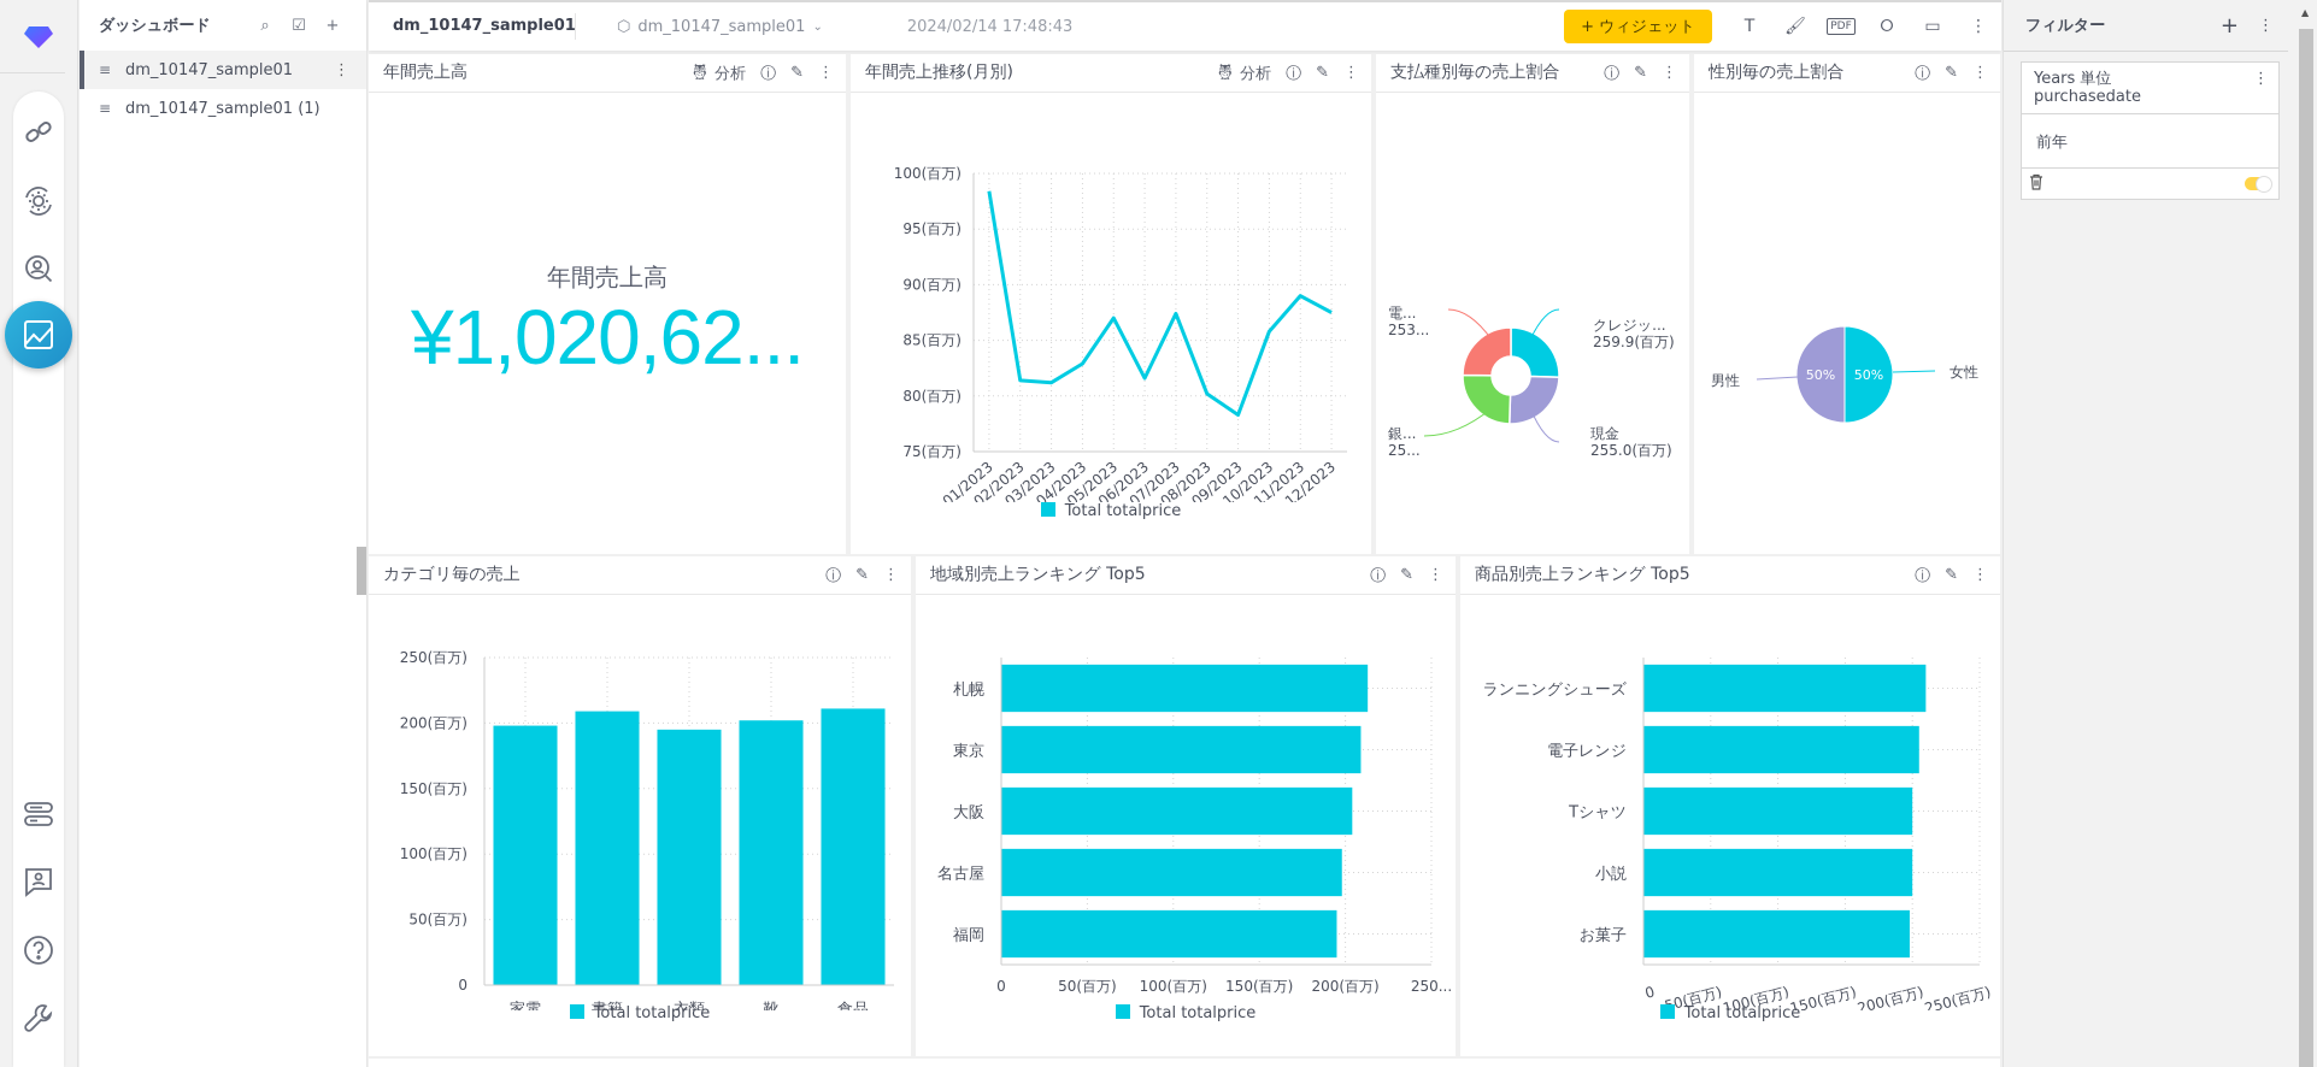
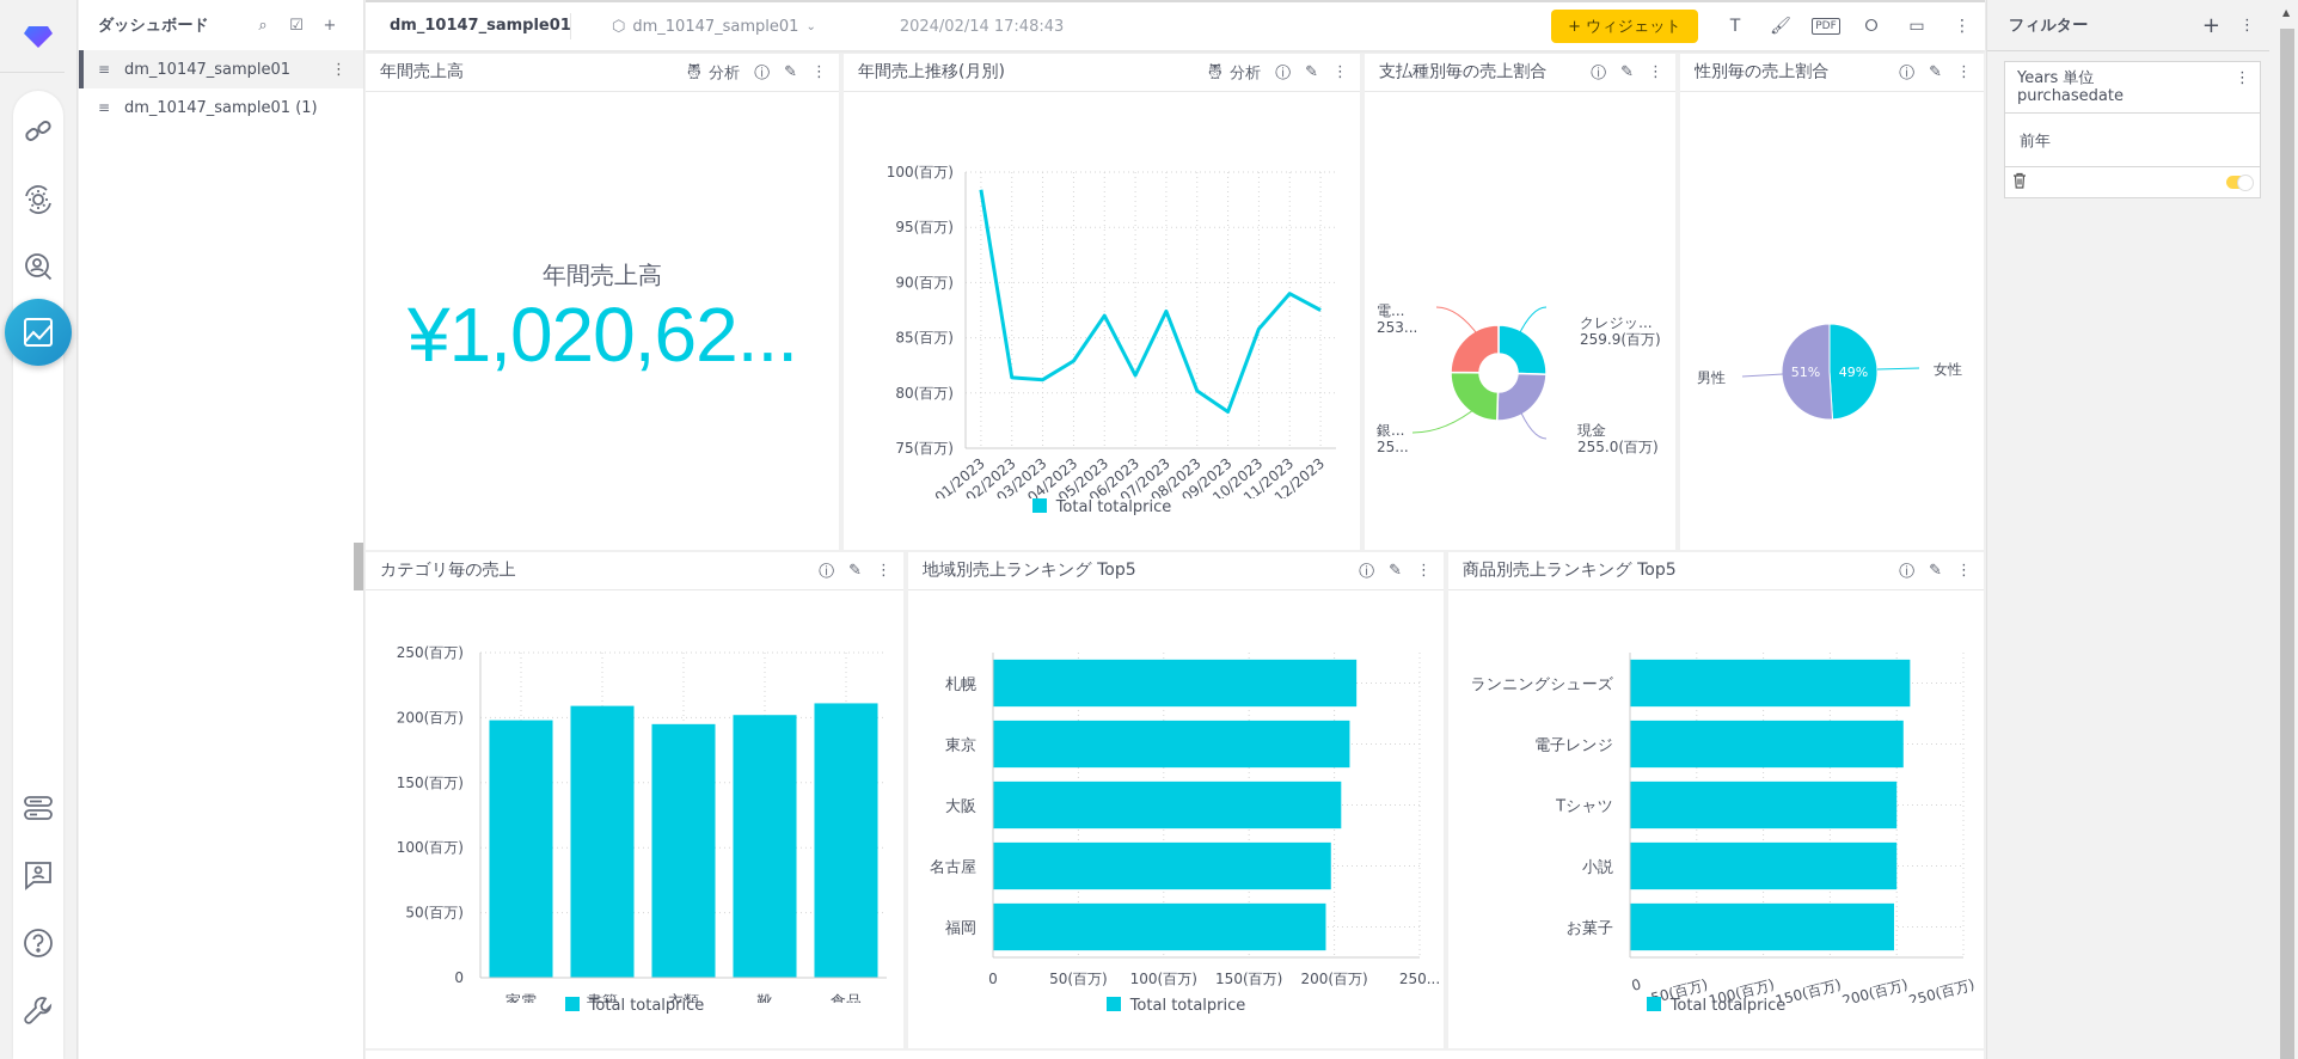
性別毎の売上割合/女性: 50% -> 49%
性別毎の売上割合/男性: 50% -> 51%
